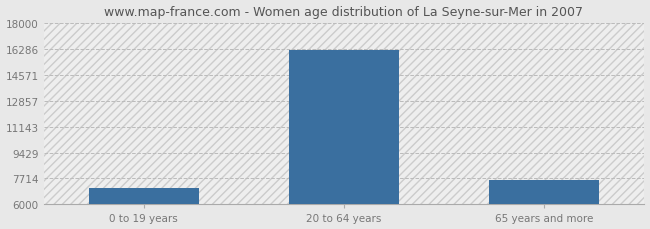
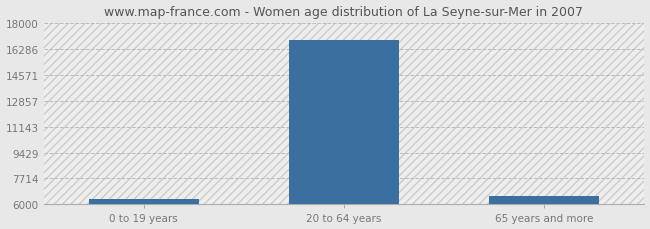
0 to 19 years: 7100 -> 6300
20 to 64 years: 16200 -> 16900
65 years and more: 7600 -> 6600
